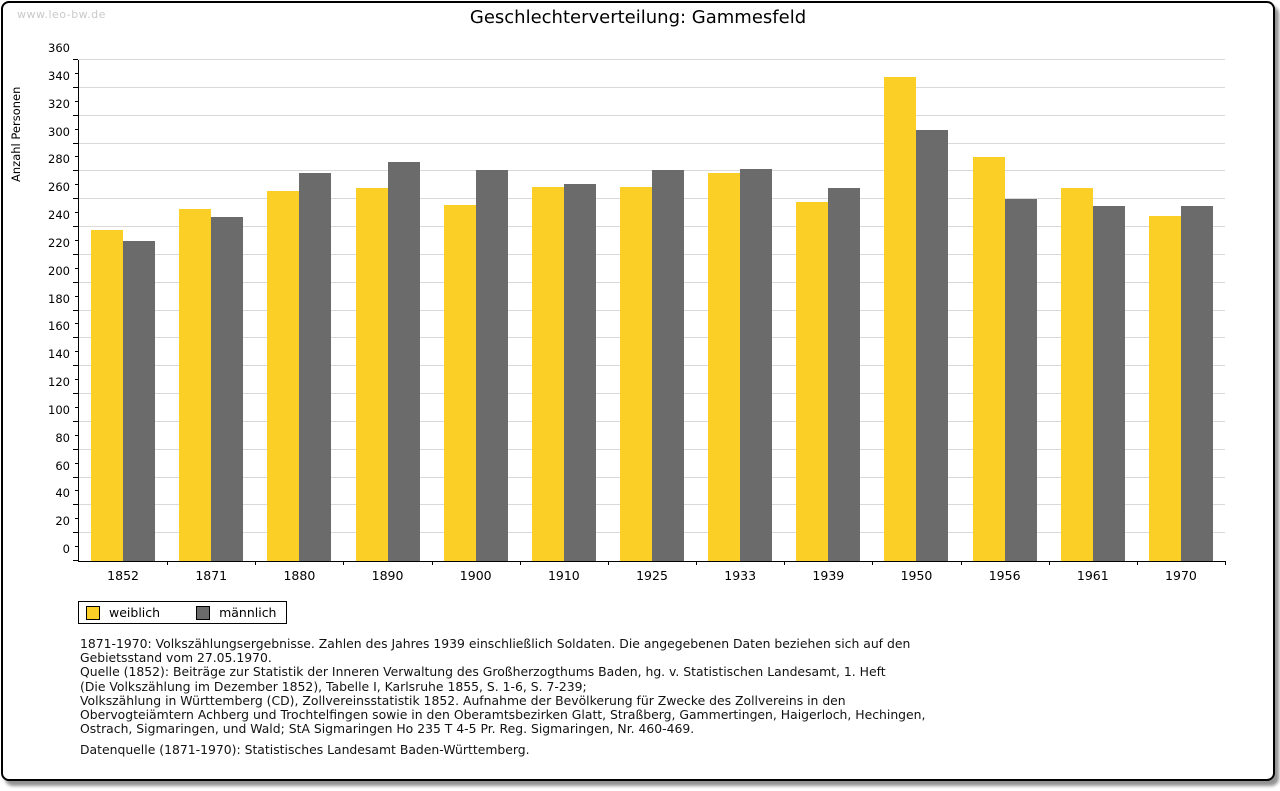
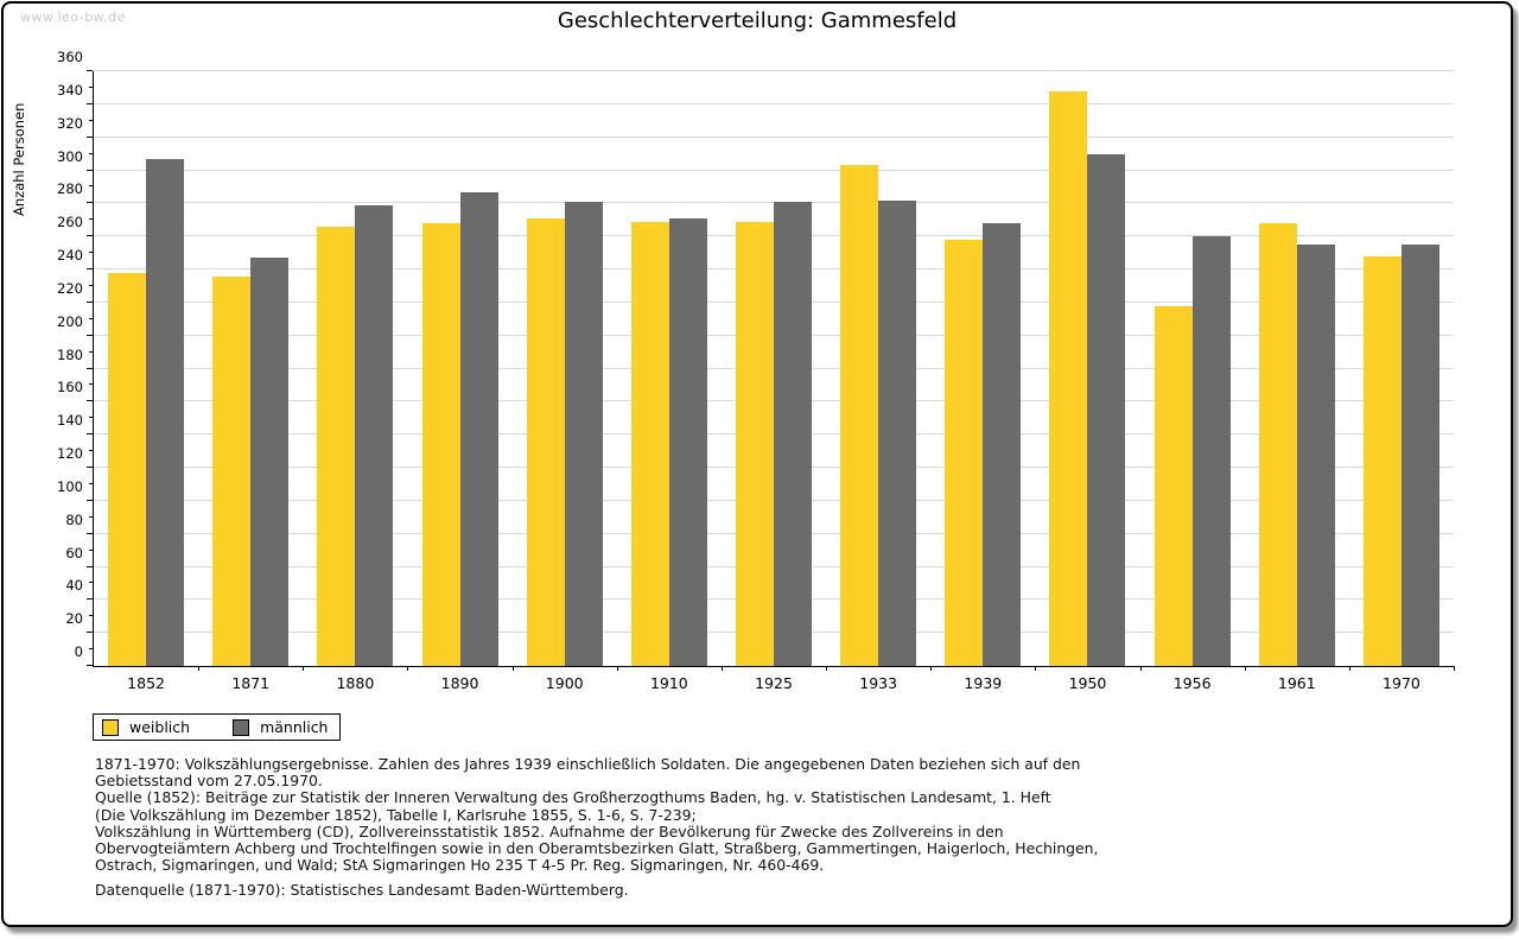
männlich/1852: 230 -> 307
weiblich/1871: 253 -> 236
weiblich/1900: 256 -> 271
weiblich/1933: 279 -> 303
weiblich/1956: 290 -> 218
